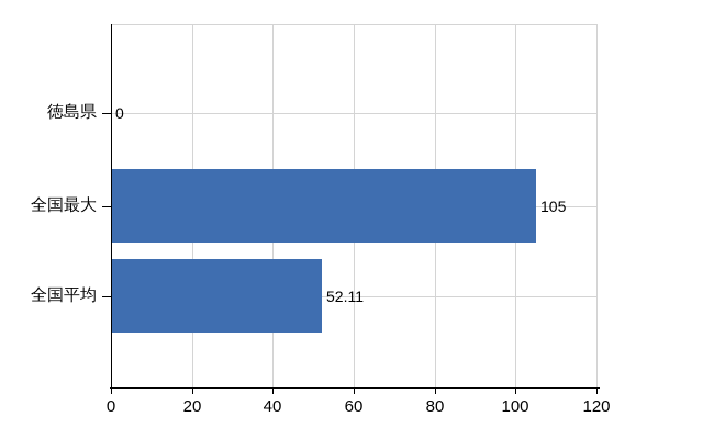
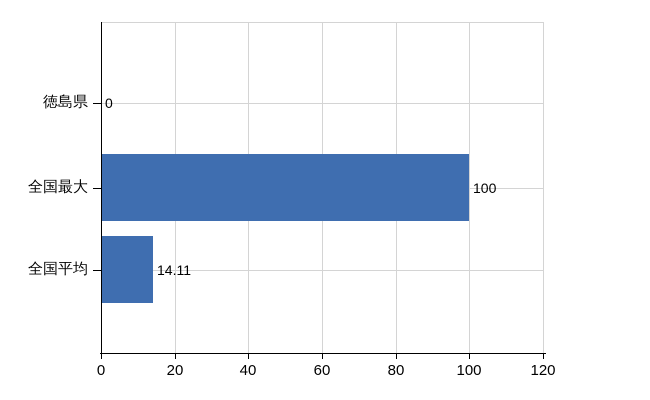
全国最大: 105 -> 100
全国平均: 52.11 -> 14.11
